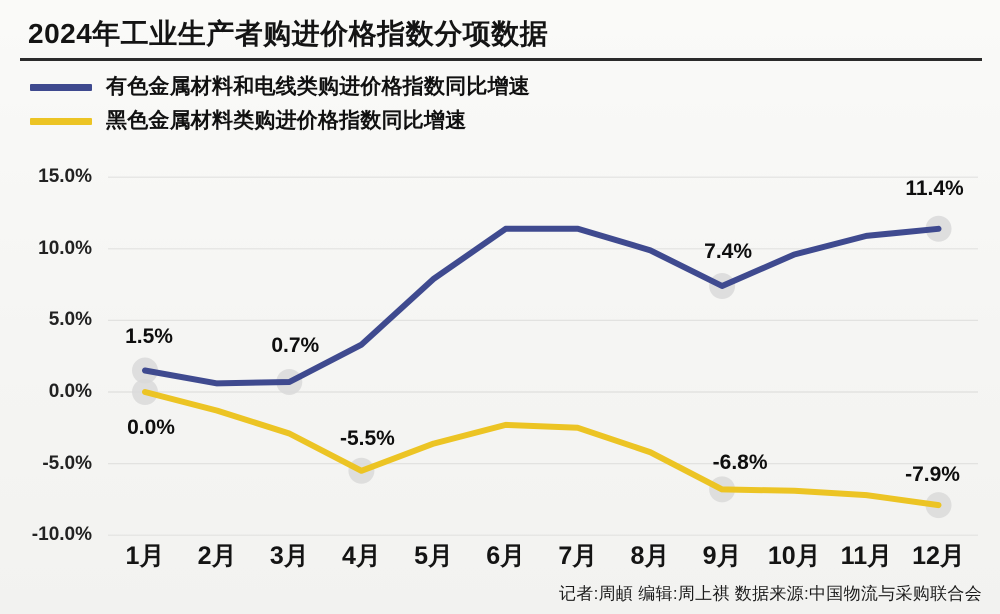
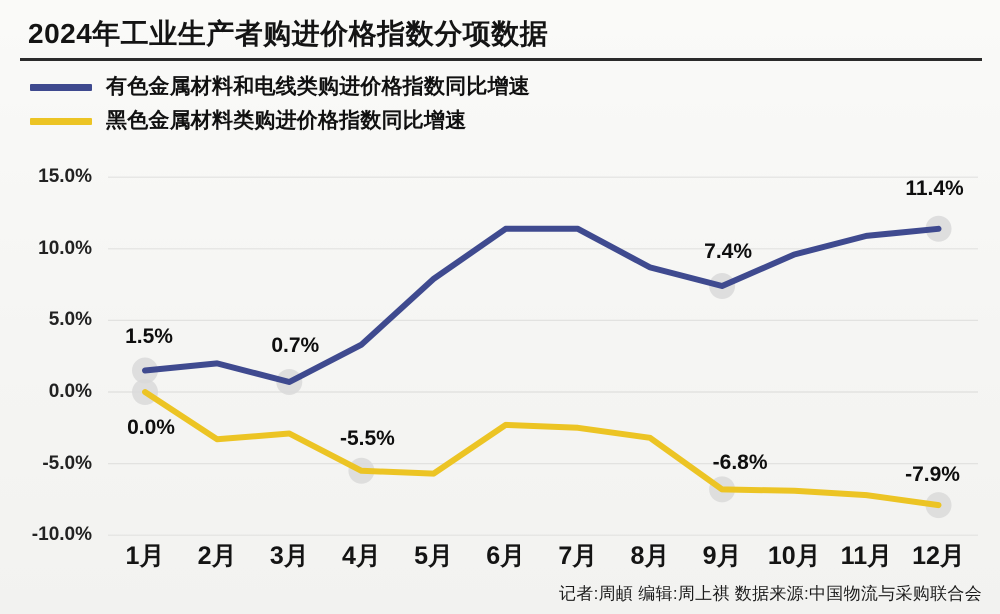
有色金属材料和电线类购进价格指数同比增速/2月: 0.6% -> 2.0%
黑色金属材料类购进价格指数同比增速/2月: -1.3% -> -3.3%
黑色金属材料类购进价格指数同比增速/5月: -3.6% -> -5.7%
有色金属材料和电线类购进价格指数同比增速/8月: 9.9% -> 8.7%
黑色金属材料类购进价格指数同比增速/8月: -4.2% -> -3.2%
